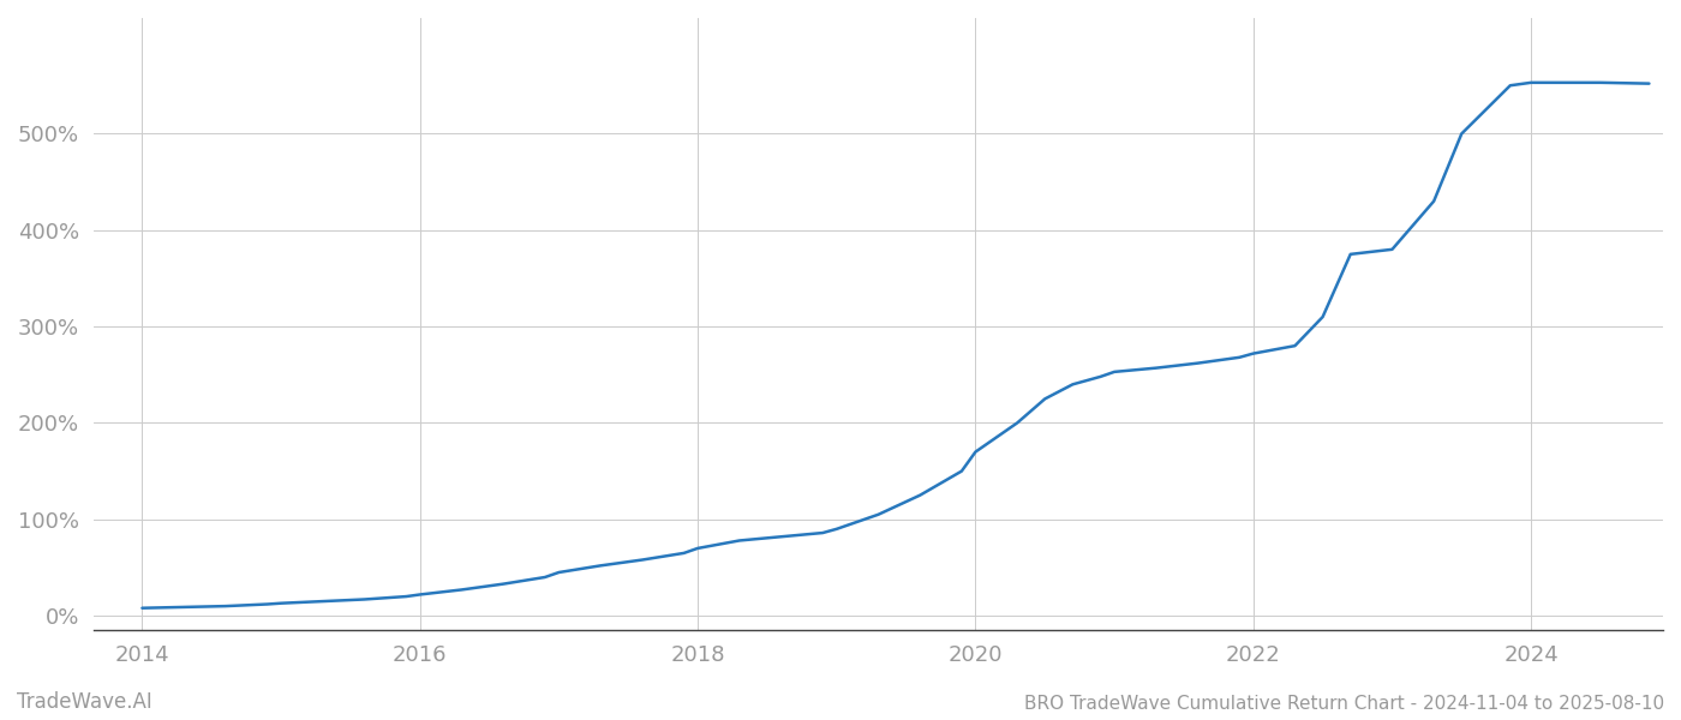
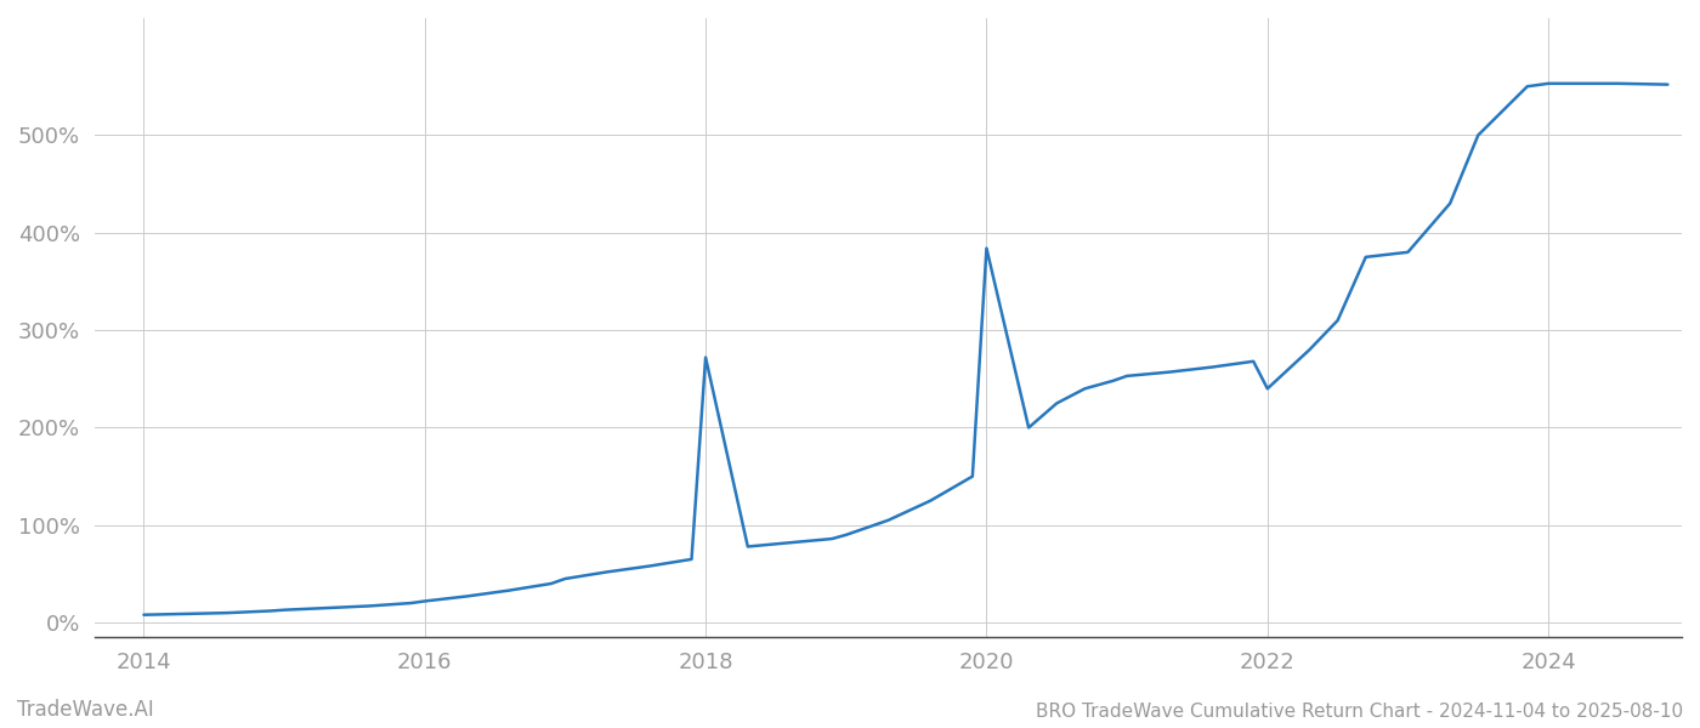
2018: 70% -> 272%
2020: 170% -> 384%
2022: 272% -> 240%
